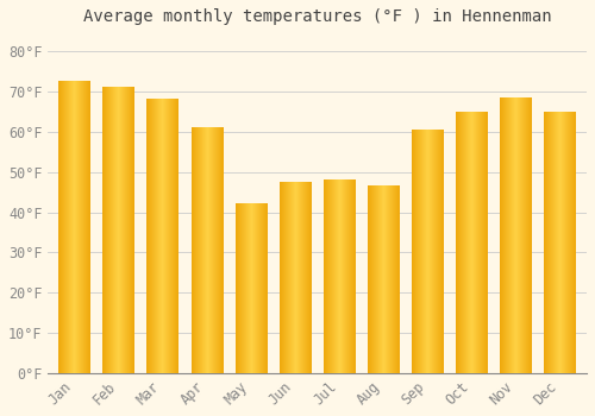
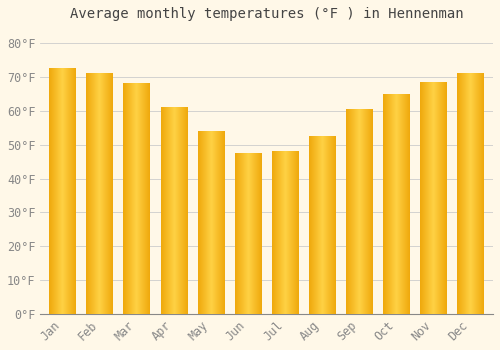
May: 42.0°F -> 54.0°F
Aug: 46.5°F -> 52.5°F
Dec: 65.0°F -> 71.0°F
